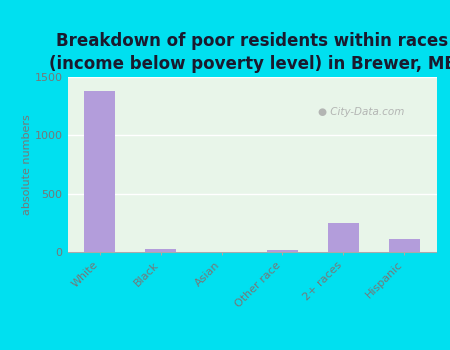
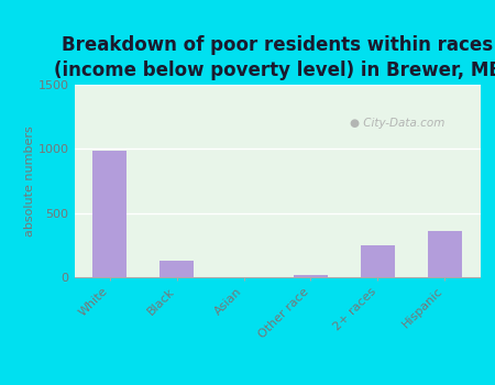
White: 1380 -> 990
Black: 30 -> 130
Hispanic: 110 -> 360
